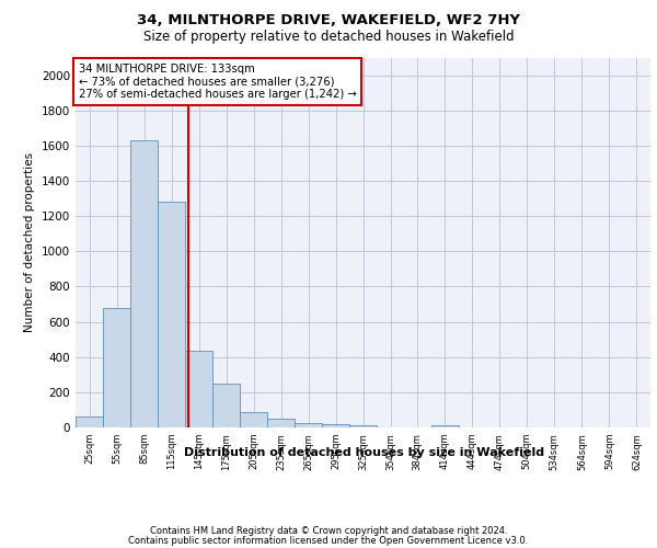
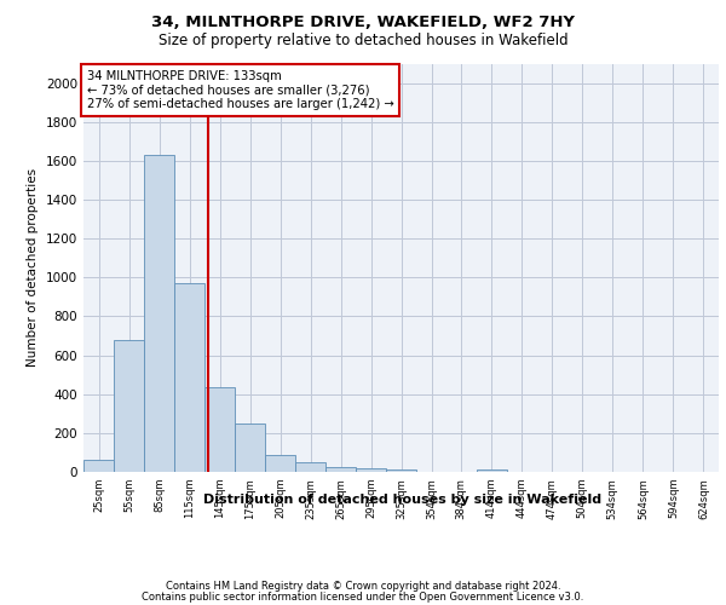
115sqm: 1280 -> 970
